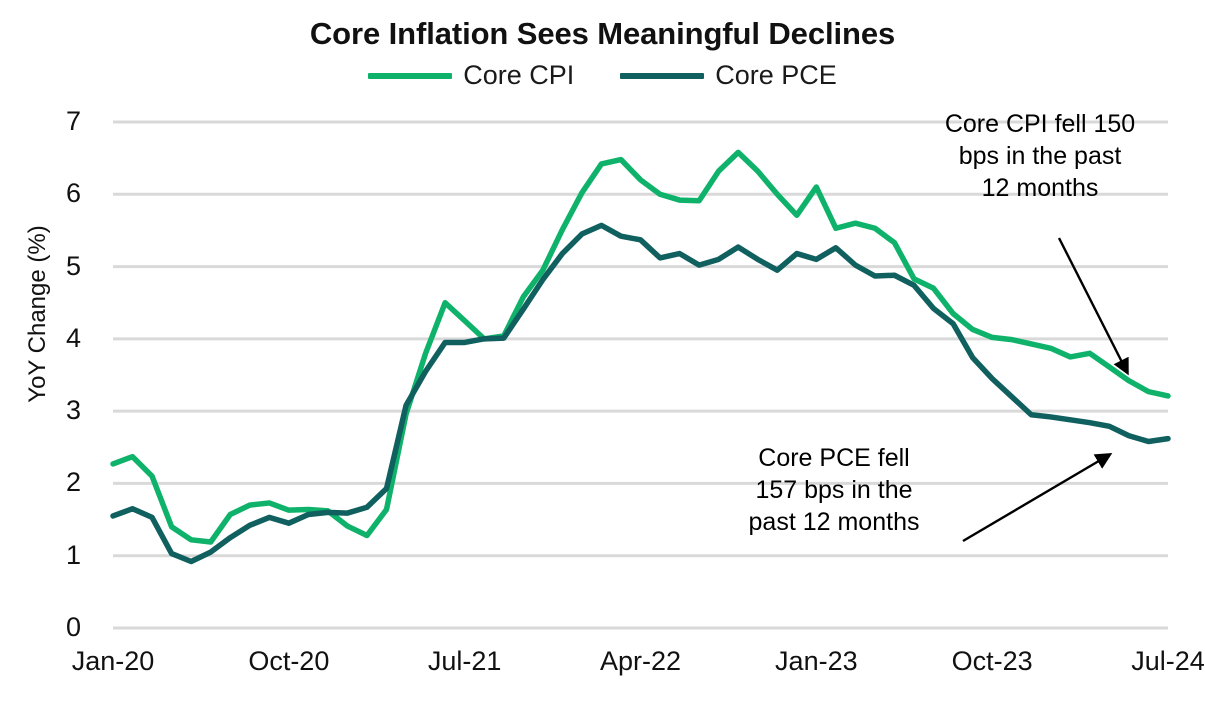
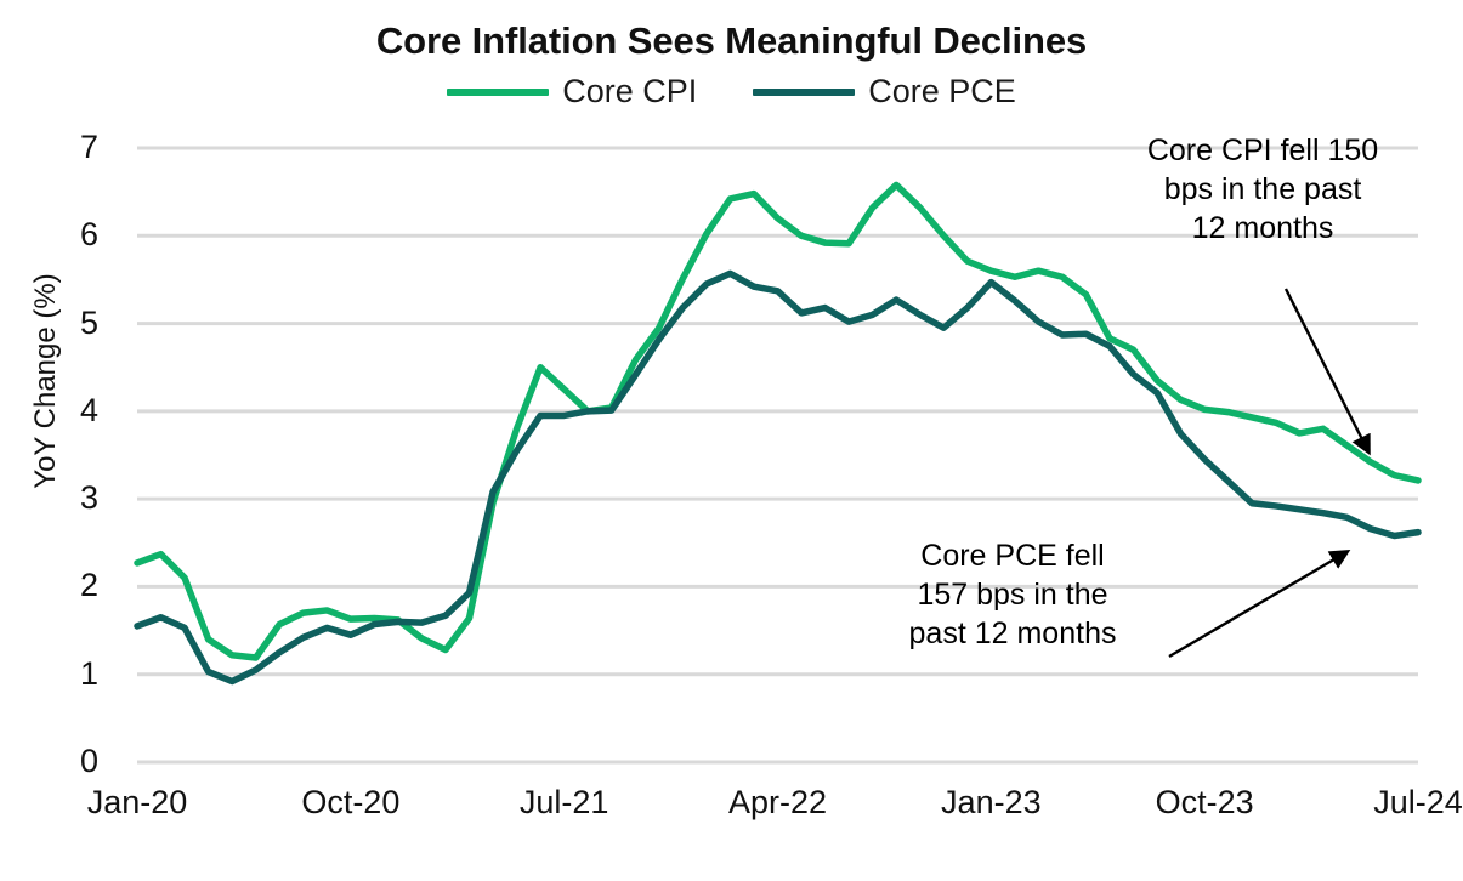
Core CPI/Jan-23: 6.1 -> 5.6
Core PCE/Jan-23: 5.1 -> 5.5
